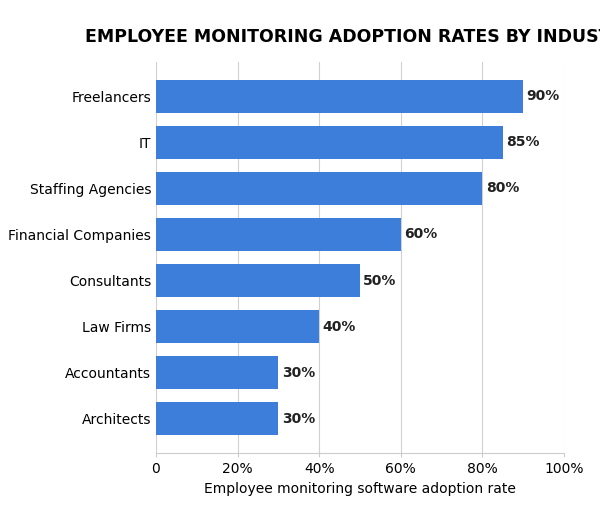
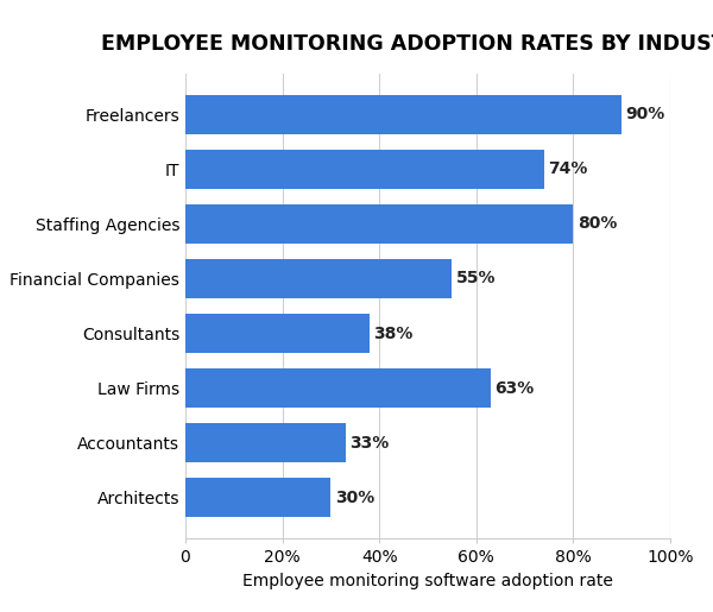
IT: 85% -> 74%
Financial Companies: 60% -> 55%
Consultants: 50% -> 38%
Law Firms: 40% -> 63%
Accountants: 30% -> 33%
